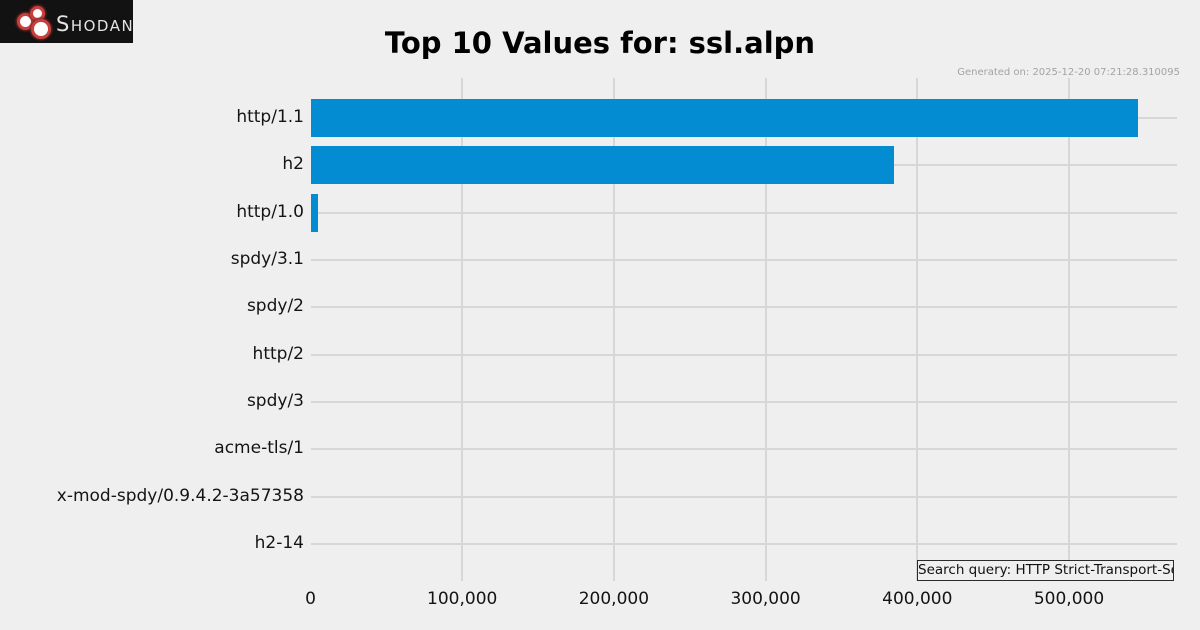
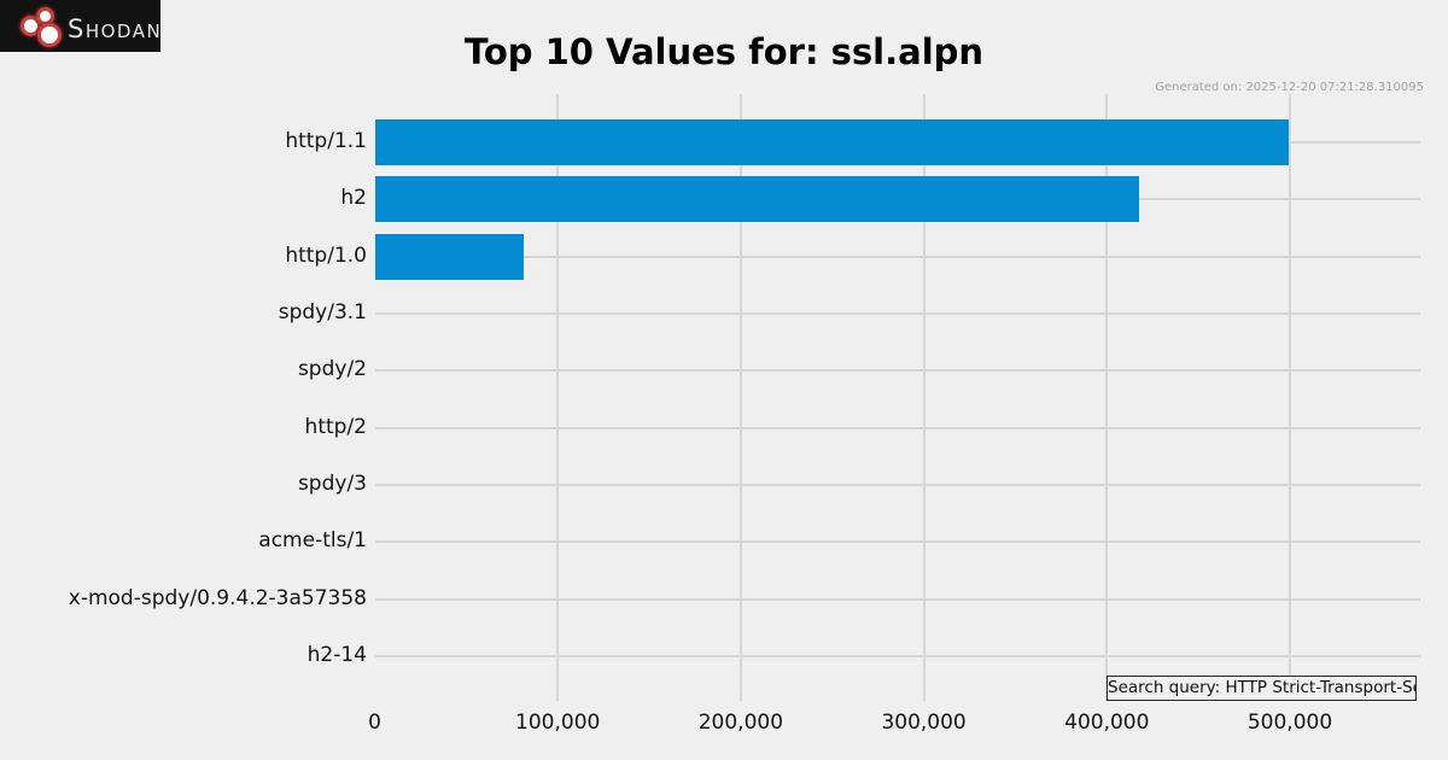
http/1.1: 545000 -> 499000
h2: 384000 -> 417000
http/1.0: 4000 -> 81000
